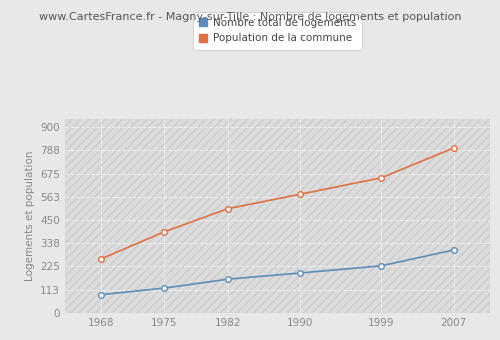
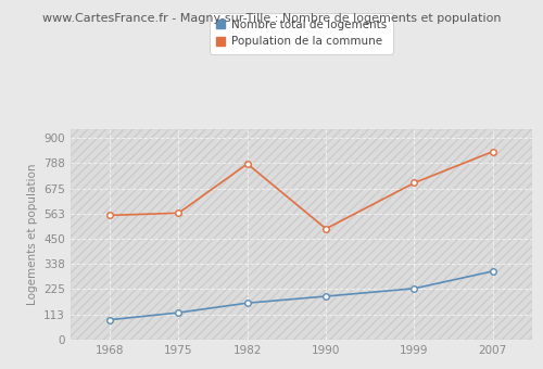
Population de la commune/1968: 262 -> 555
Population de la commune/1975: 393 -> 565
Population de la commune/1982: 505 -> 785
Population de la commune/1990: 575 -> 495
Population de la commune/1999: 655 -> 700
Population de la commune/2007: 800 -> 840
